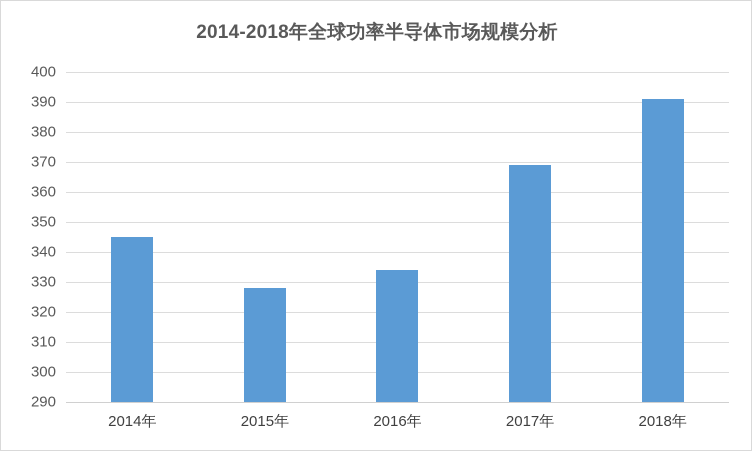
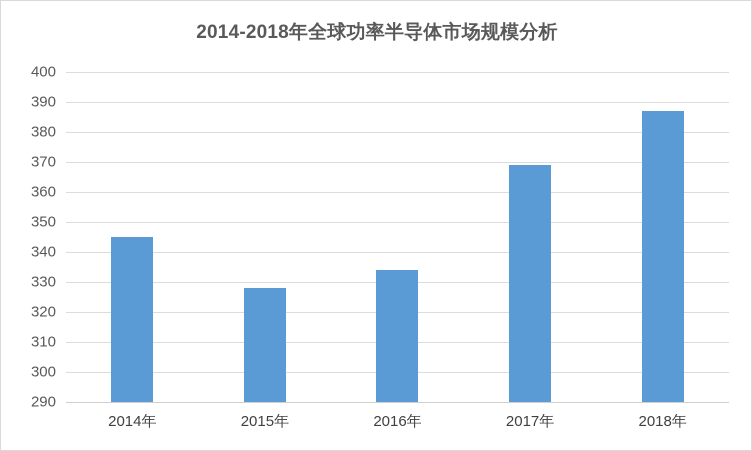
2018年: 391 -> 387
